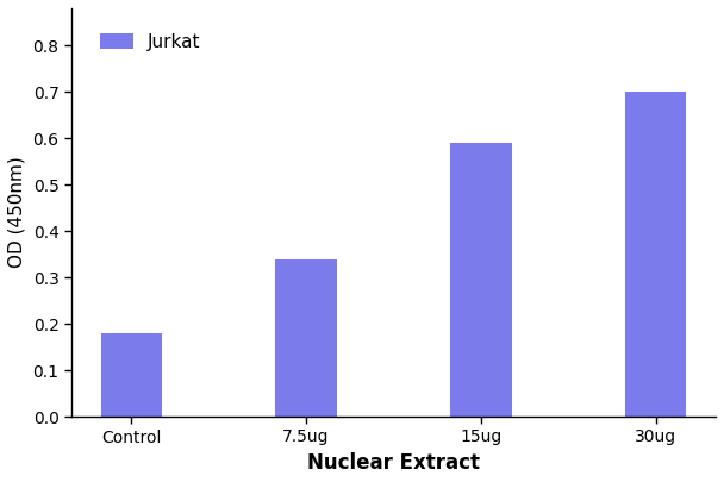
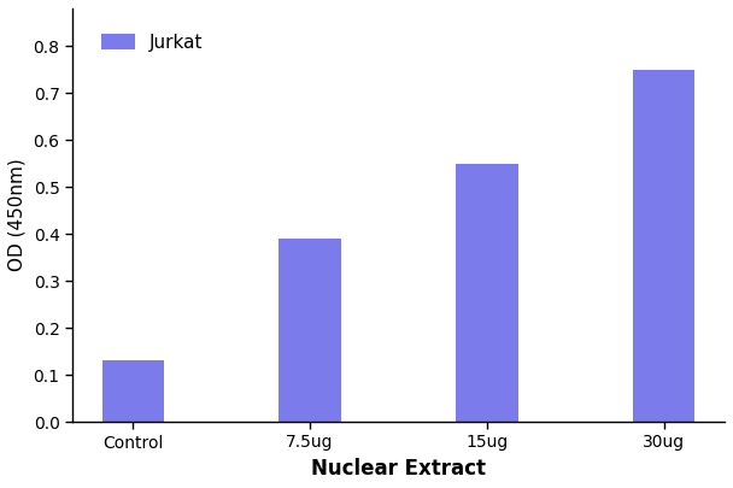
Control: 0.18 -> 0.13
7.5ug: 0.34 -> 0.39
15ug: 0.59 -> 0.55
30ug: 0.70 -> 0.75
